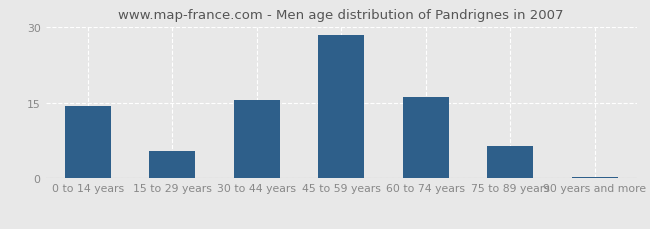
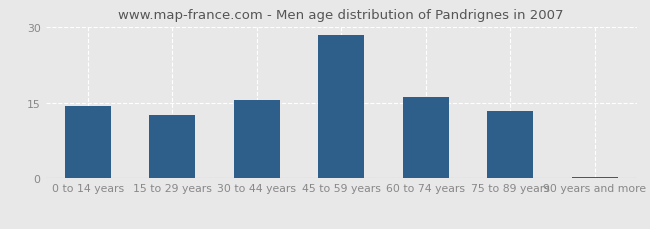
15 to 29 years: 5.4 -> 12.6
75 to 89 years: 6.4 -> 13.4
